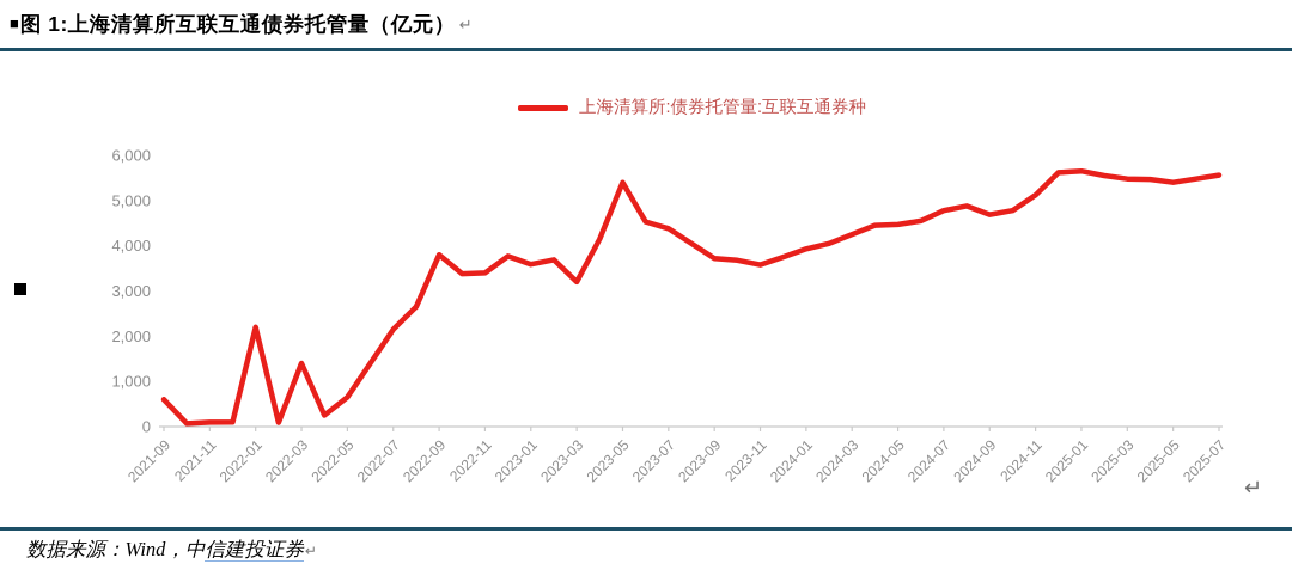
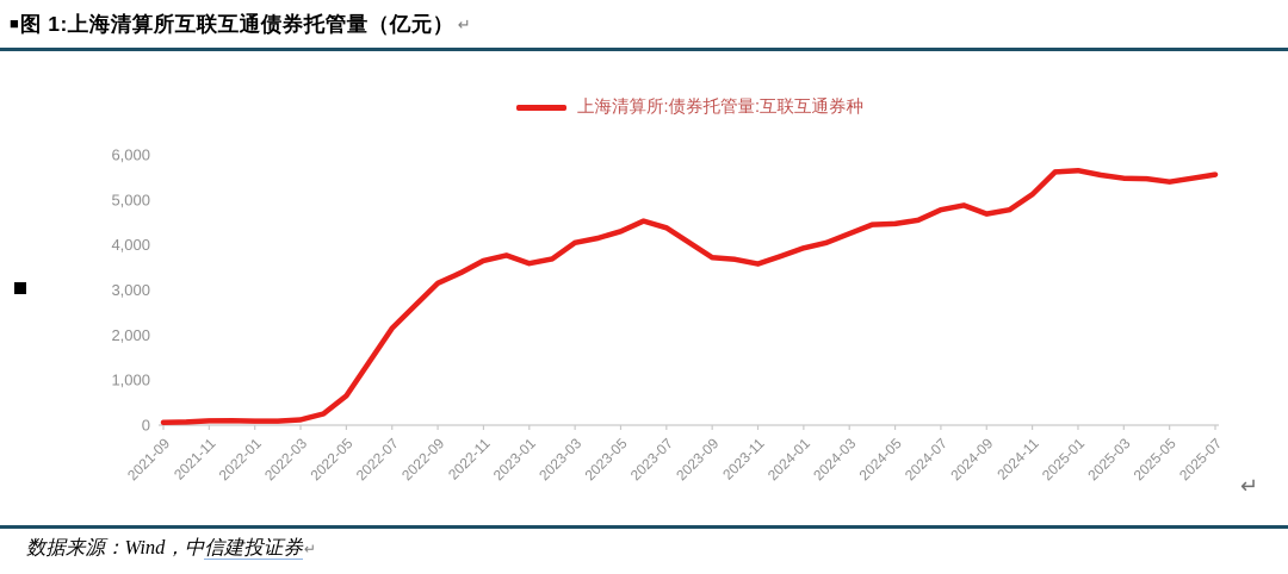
2021-09: 600 -> 100
2022-01: 2200 -> 100
2022-03: 1400 -> 100
2022-09: 3800 -> 3200
2022-11: 3400 -> 3600
2023-03: 3200 -> 4000
2023-05: 5400 -> 4300
